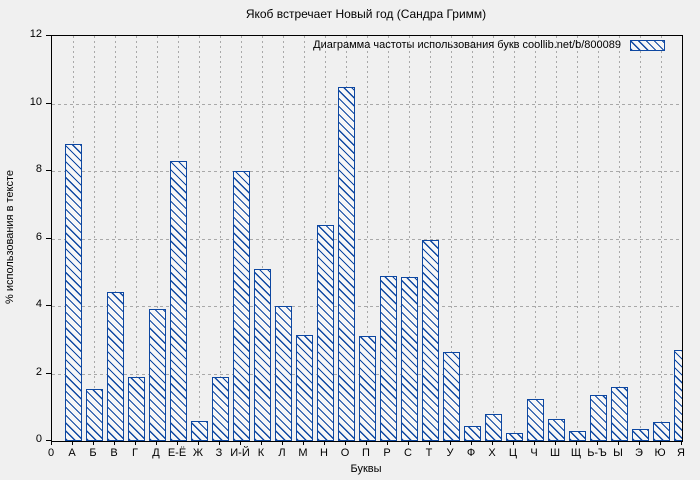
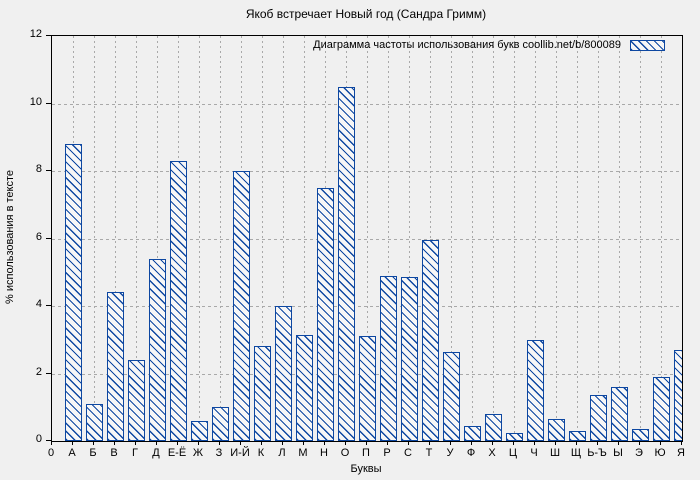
Б: 1.6 -> 1.1
Г: 1.9 -> 2.4
Д: 3.9 -> 5.4
З: 1.9 -> 1.0
К: 5.1 -> 2.8
Н: 6.4 -> 7.5
Ч: 1.2 -> 3.0
Ю: 0.6 -> 1.9
